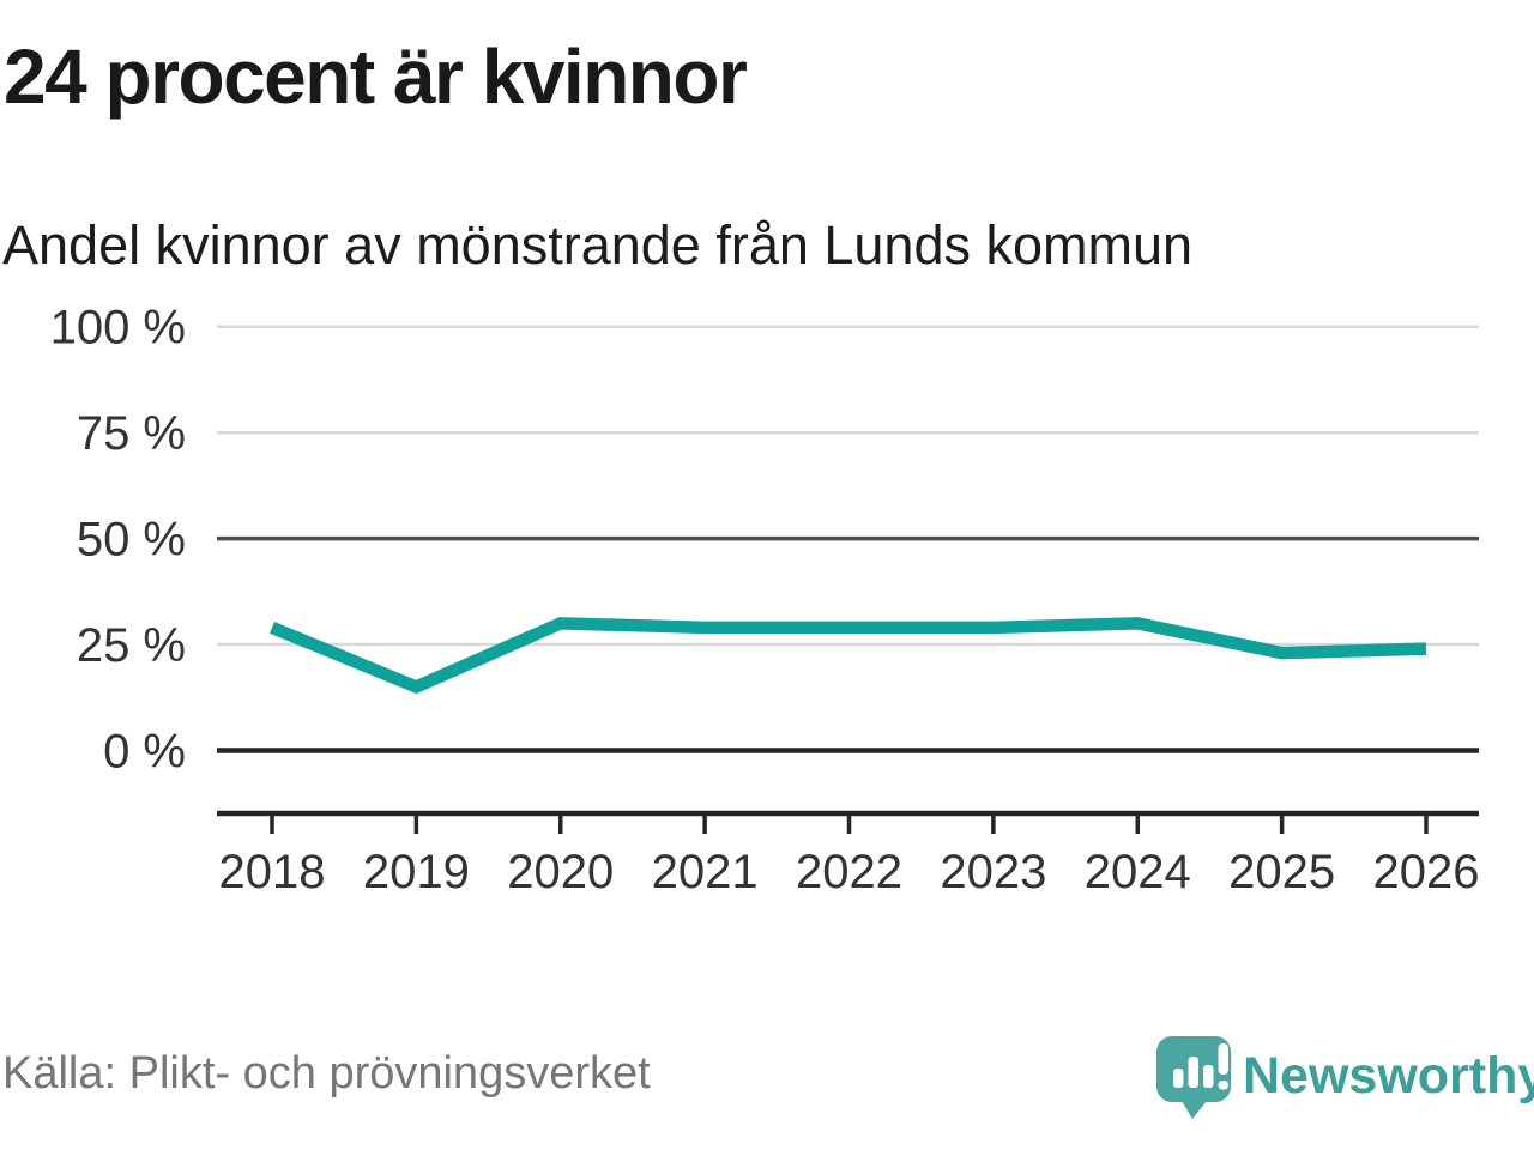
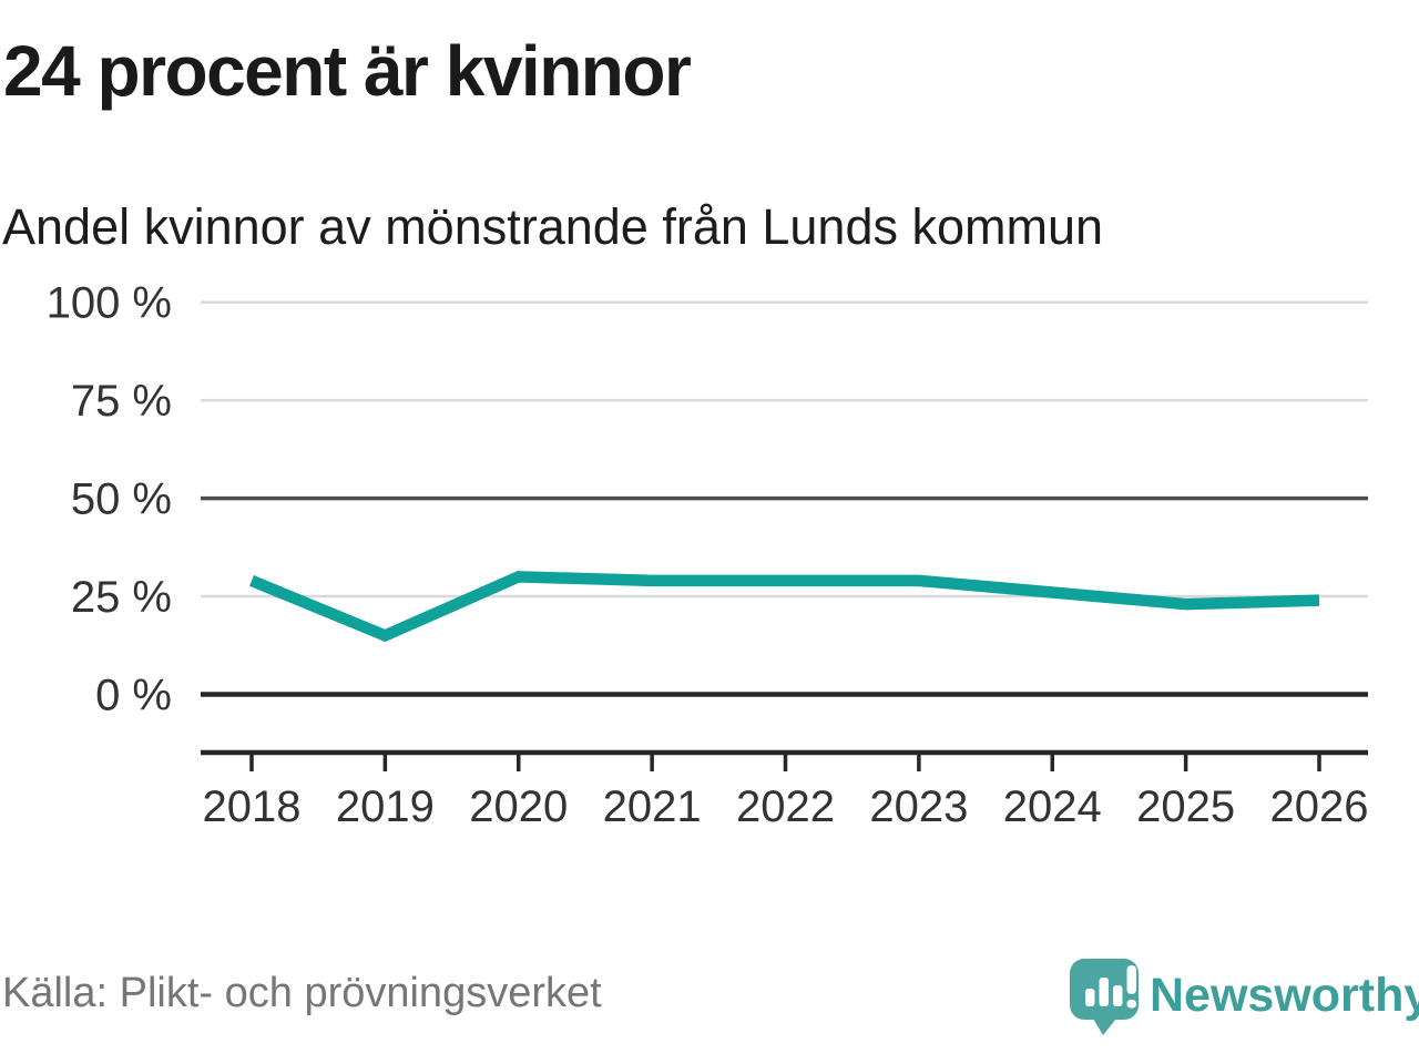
2024: 30% -> 26%
